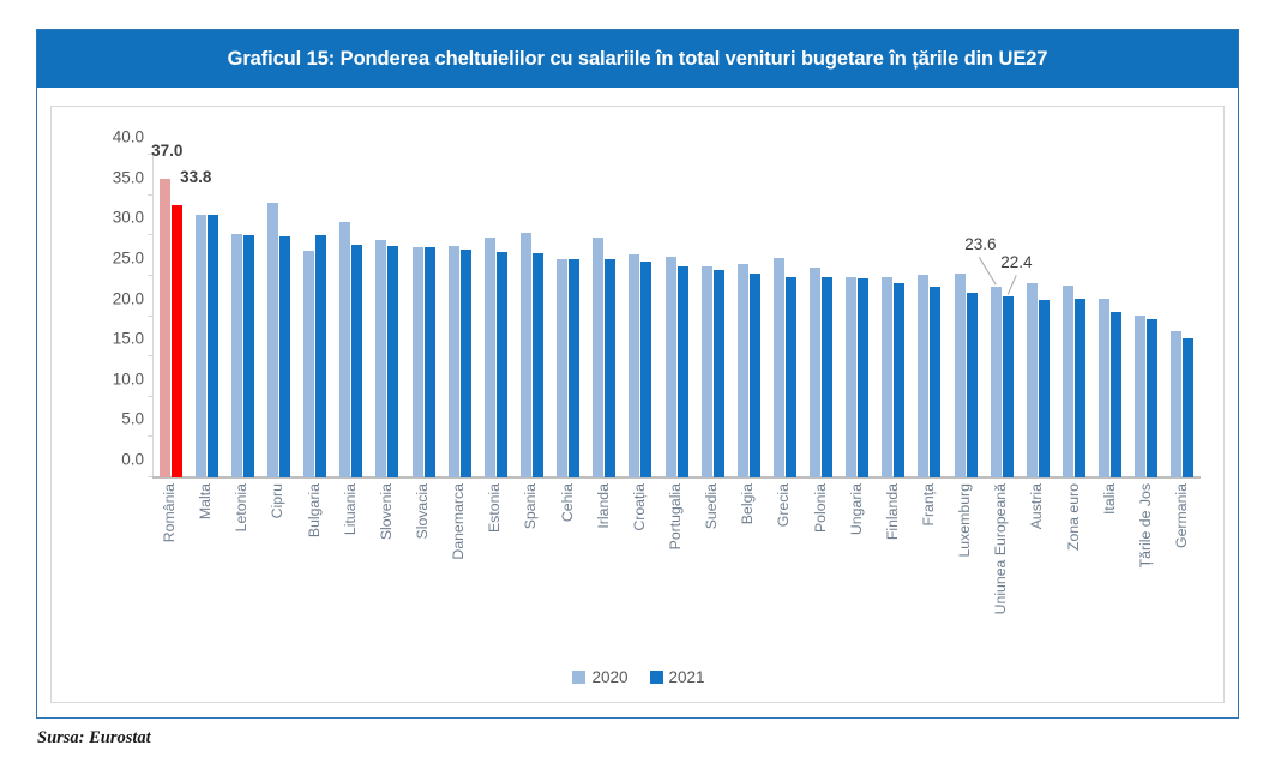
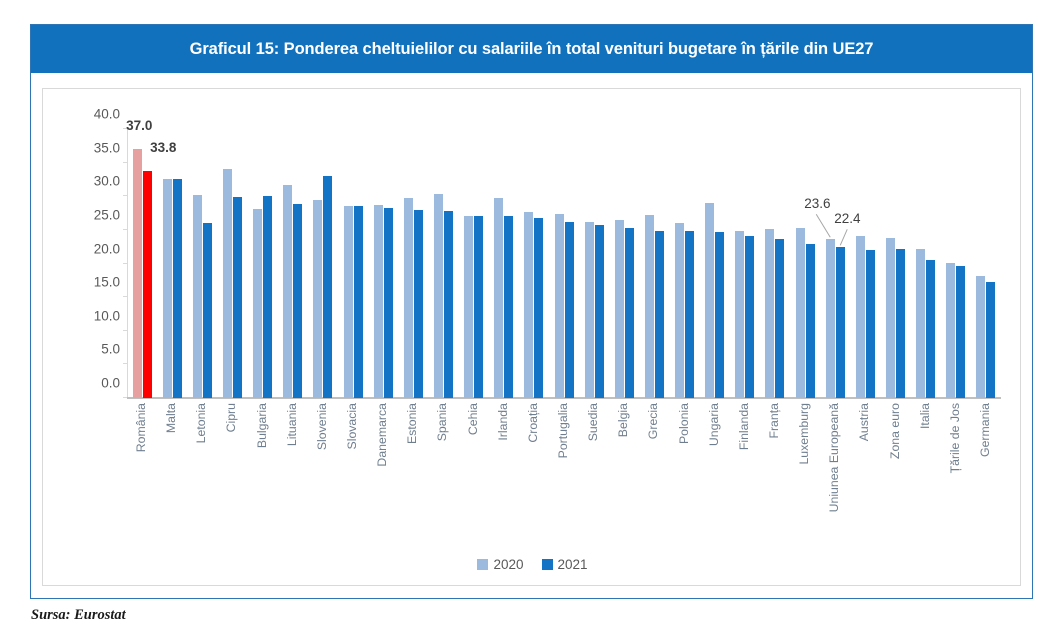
2021/Letonia: 30 -> 26
2021/Slovenia: 29 -> 33
2020/Ungaria: 25 -> 29
